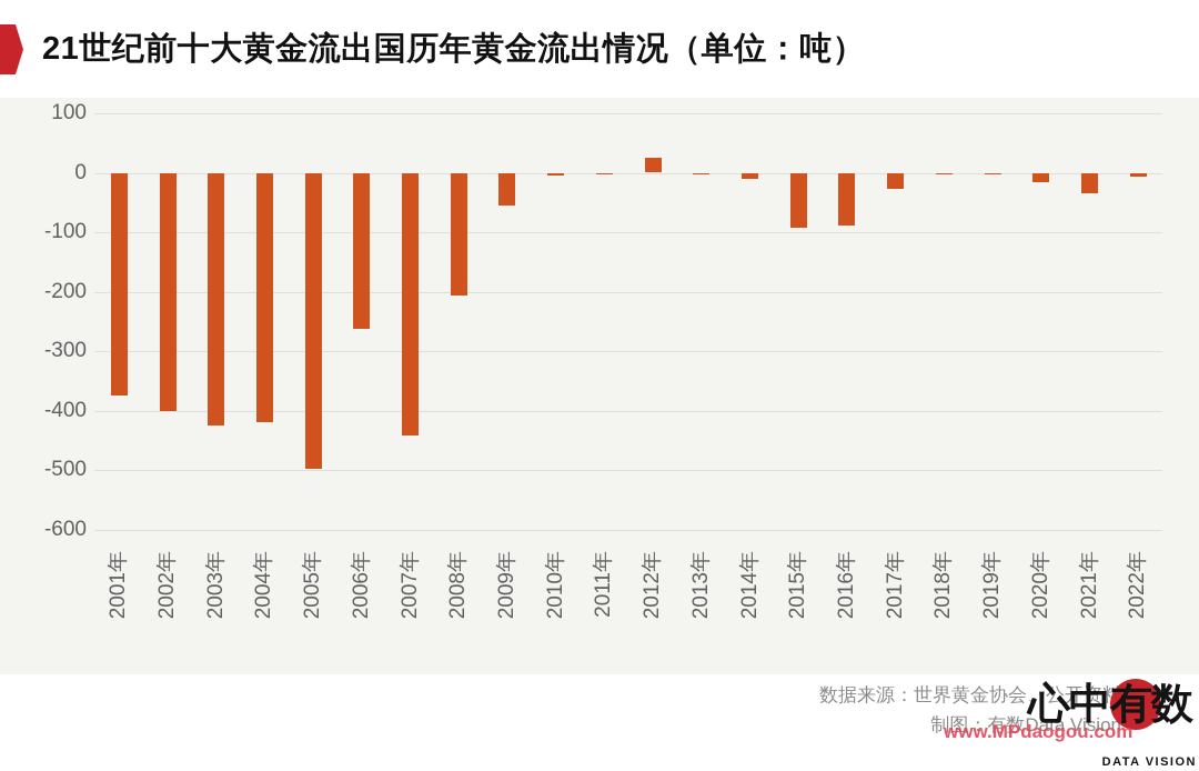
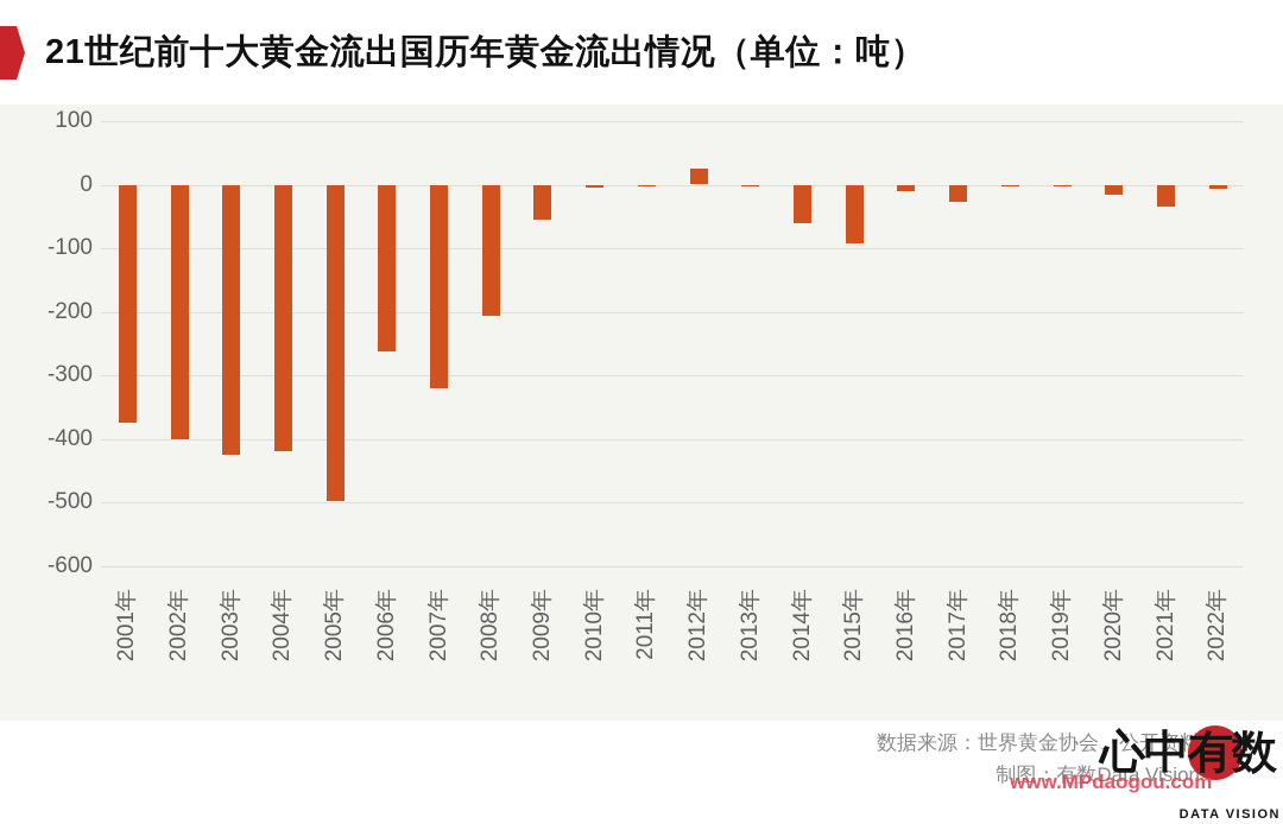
2007年: -440 -> -320
2014年: -10 -> -60
2016年: -90 -> -10
